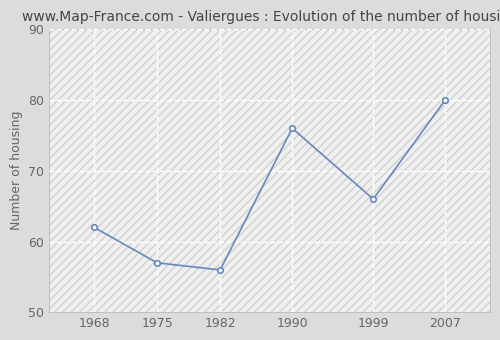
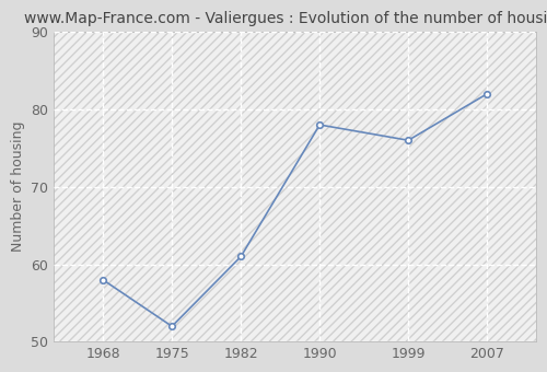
1968: 62 -> 58
1975: 57 -> 52
1982: 56 -> 61
1990: 76 -> 78
1999: 66 -> 76
2007: 80 -> 82
